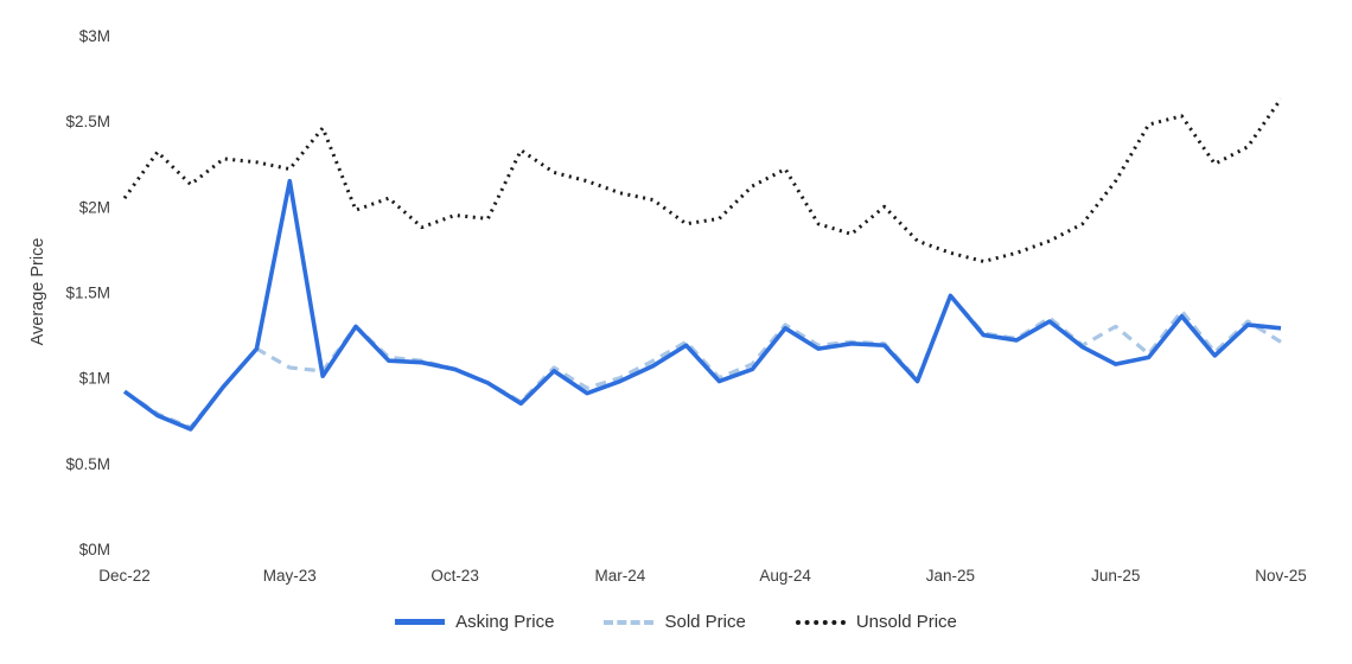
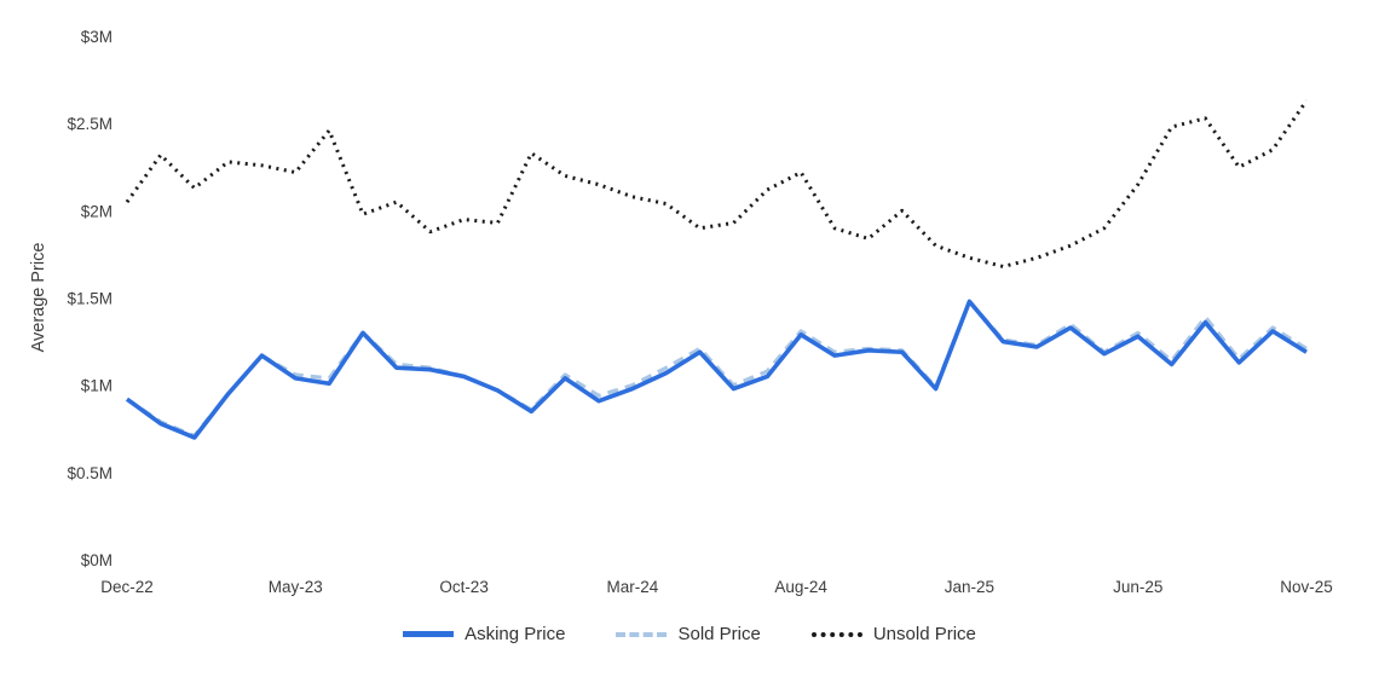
Asking Price/May-23: $2.15M -> $1.04M
Asking Price/Jun-25: $1.08M -> $1.28M
Asking Price/Nov-25: $1.29M -> $1.19M
